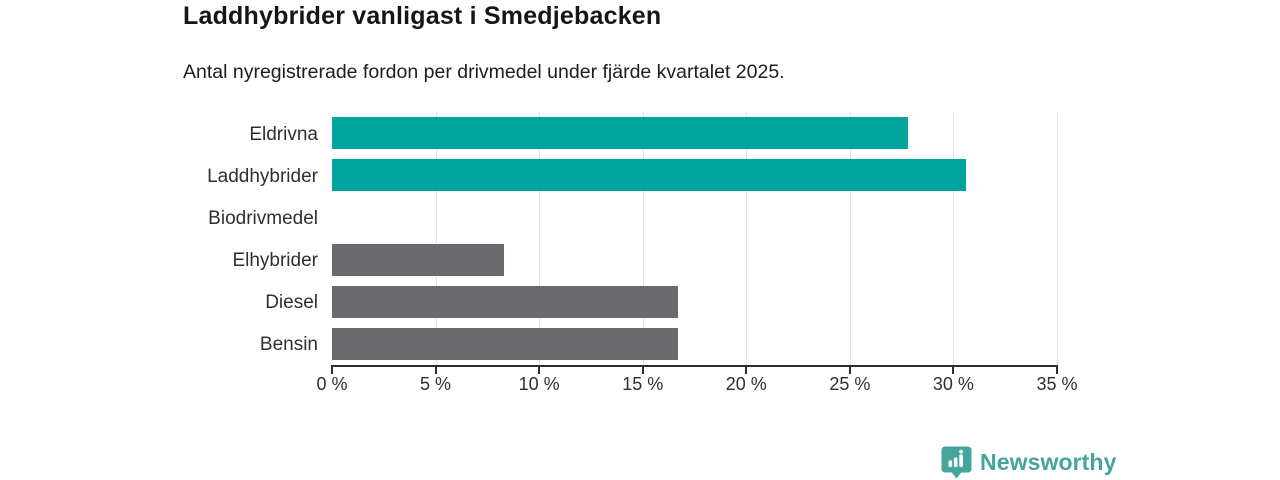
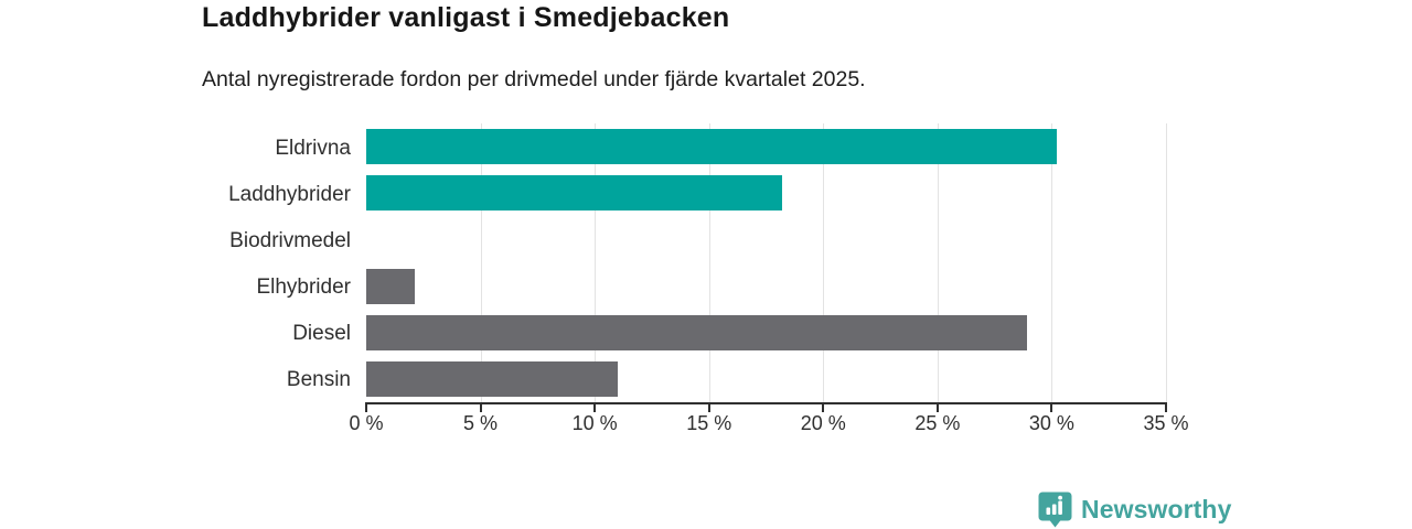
Eldrivna: 27.8% -> 30.2%
Laddhybrider: 30.6% -> 18.2%
Elhybrider: 8.3% -> 2.1%
Diesel: 16.7% -> 28.9%
Bensin: 16.7% -> 11.0%
